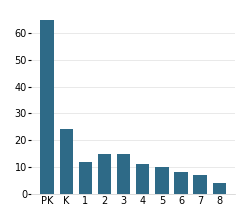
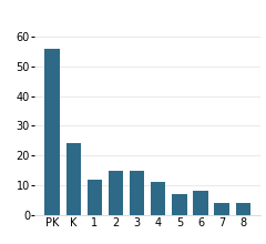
PK: 65 -> 56
5: 10 -> 7
7: 7 -> 4
